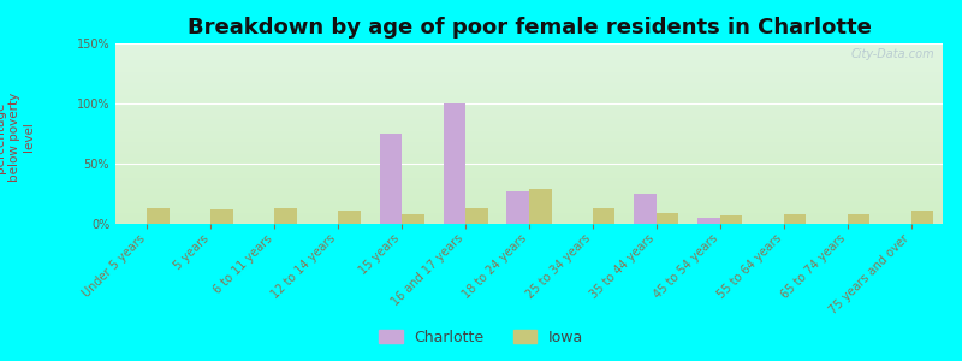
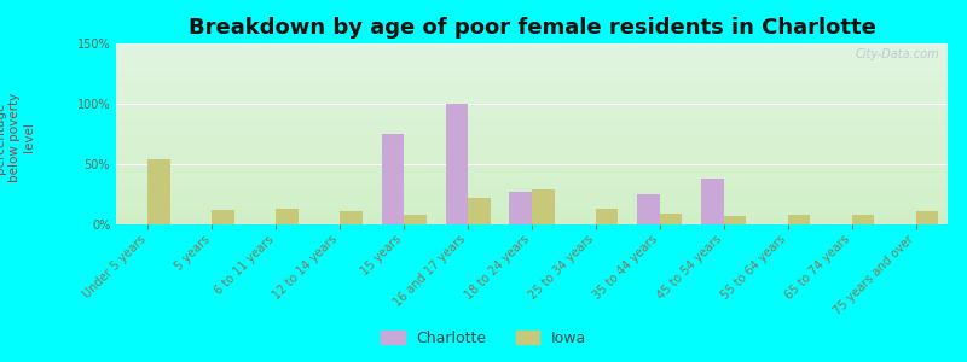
Iowa/Under 5 years: 13% -> 54%
Iowa/16 and 17 years: 13% -> 22%
Charlotte/45 to 54 years: 5% -> 38%
